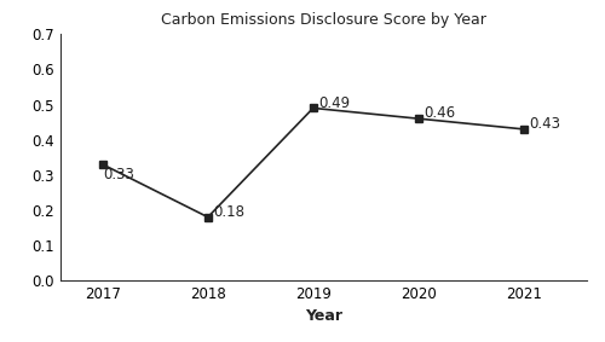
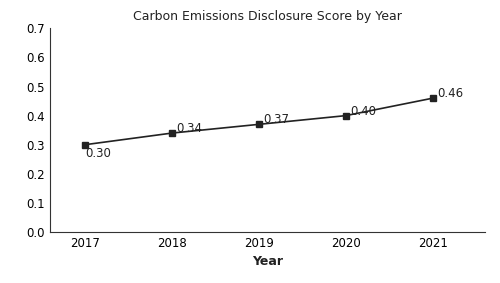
2017: 0.33 -> 0.30
2018: 0.18 -> 0.34
2019: 0.49 -> 0.37
2020: 0.46 -> 0.40
2021: 0.43 -> 0.46
